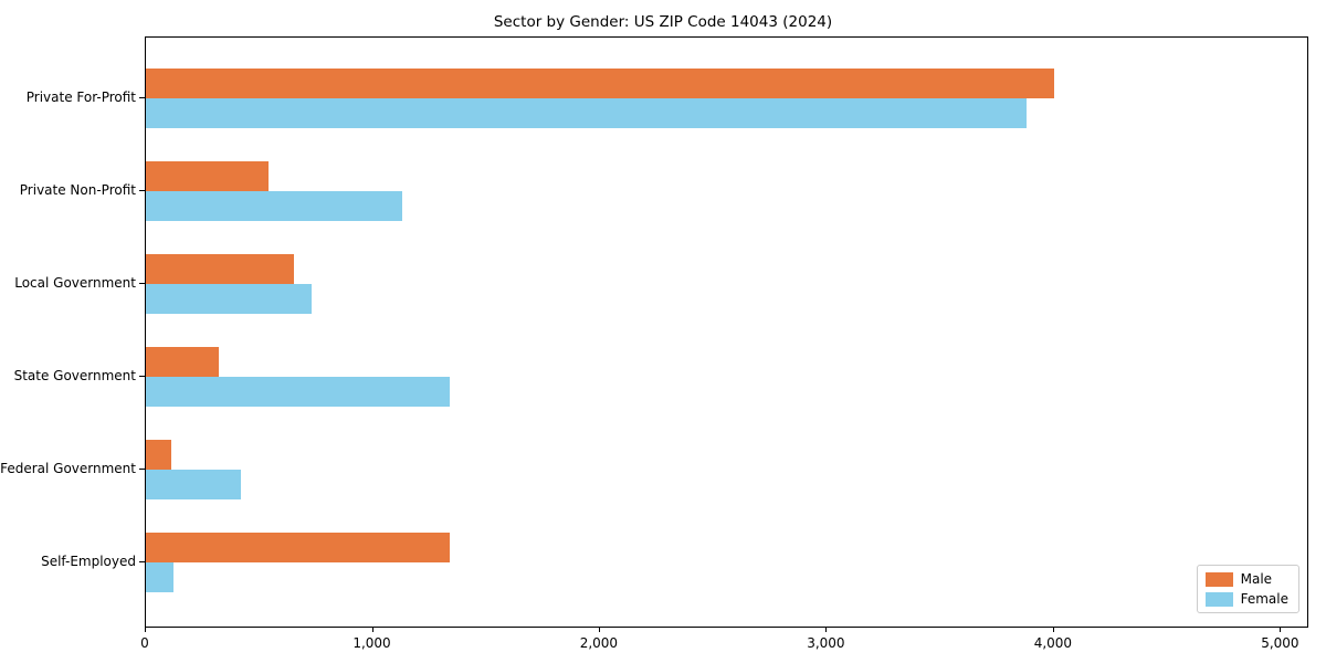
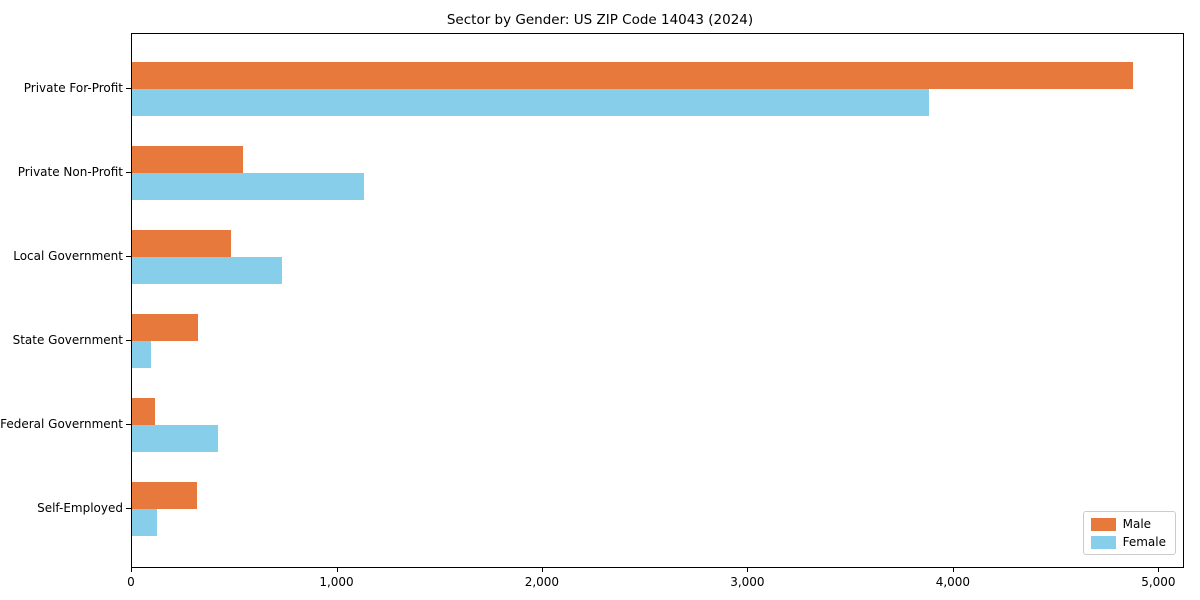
Male/Private For-Profit: 4000 -> 4870
Male/Local Government: 650 -> 480
Female/State Government: 1340 -> 90
Male/Self-Employed: 1340 -> 320
